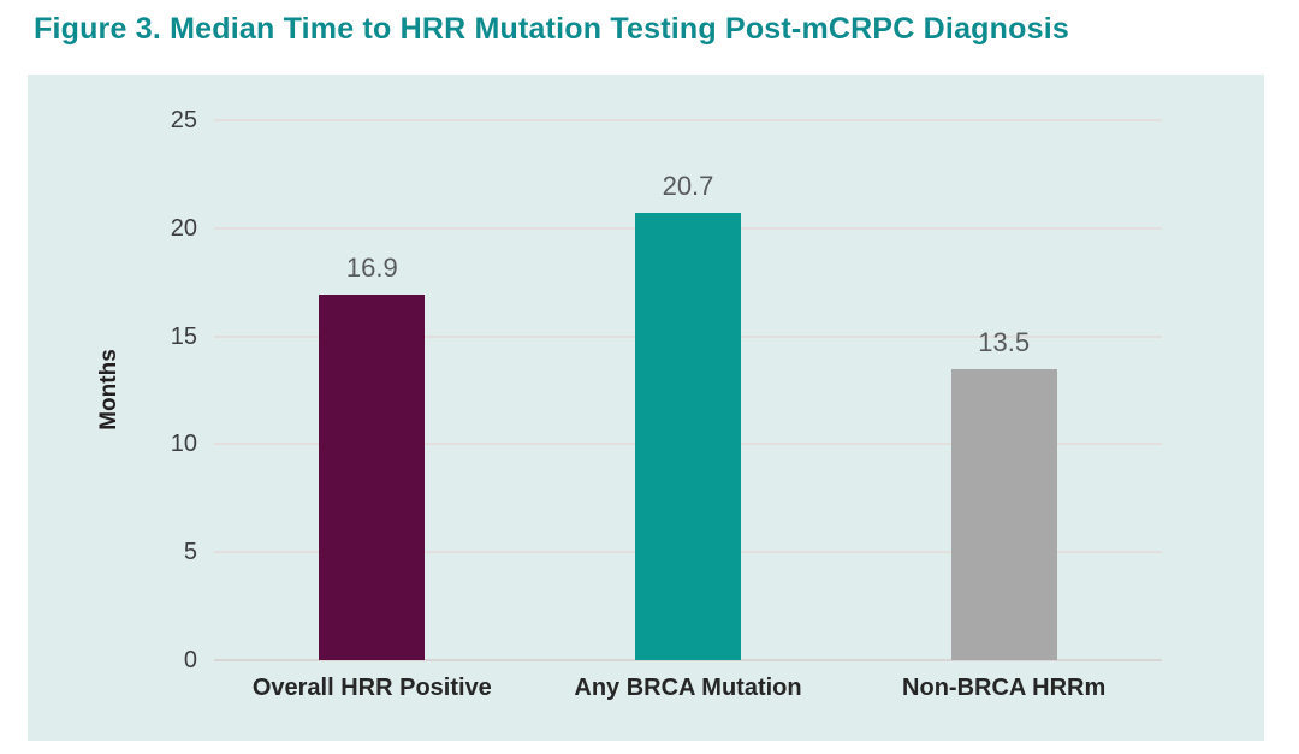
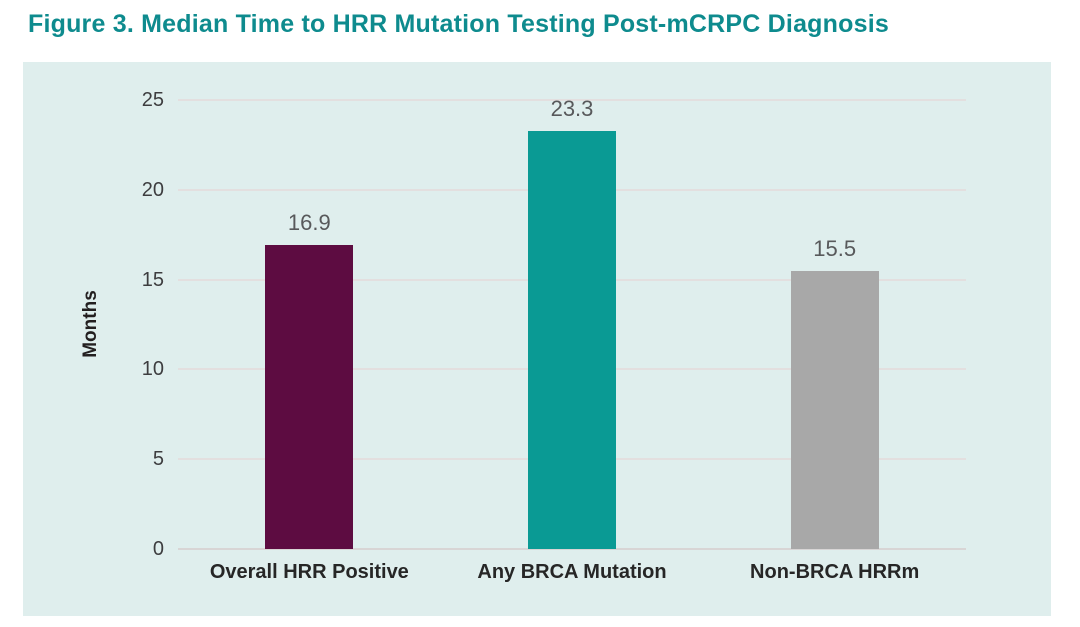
Any BRCA Mutation: 20.7 -> 23.3
Non-BRCA HRRm: 13.5 -> 15.5
